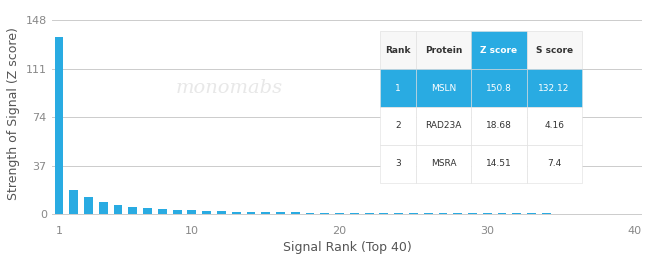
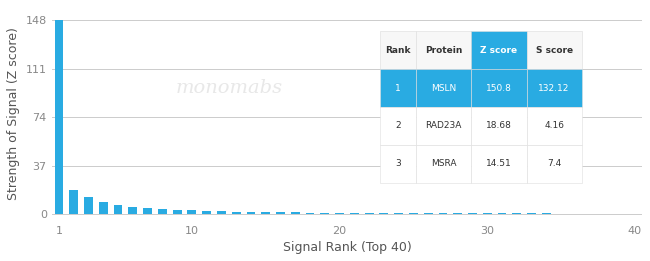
1: 135 -> 148
